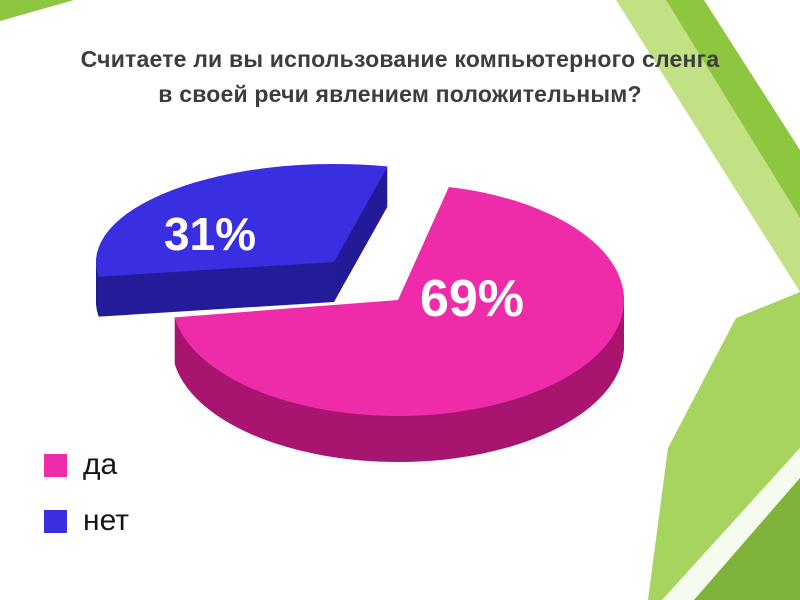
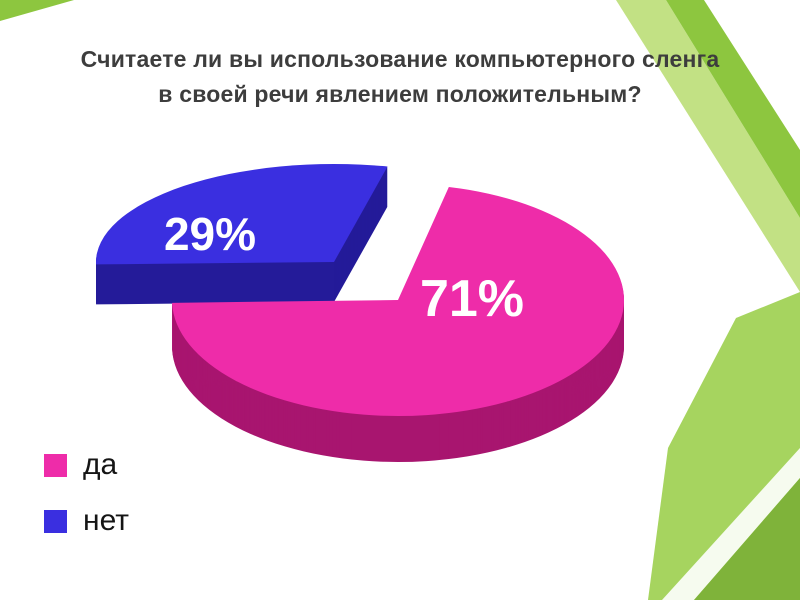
да: 69% -> 71%
нет: 31% -> 29%
